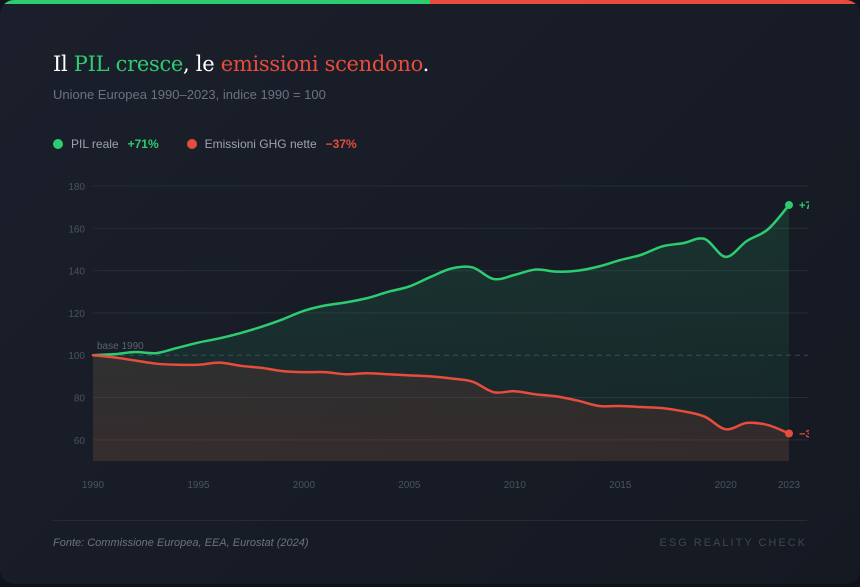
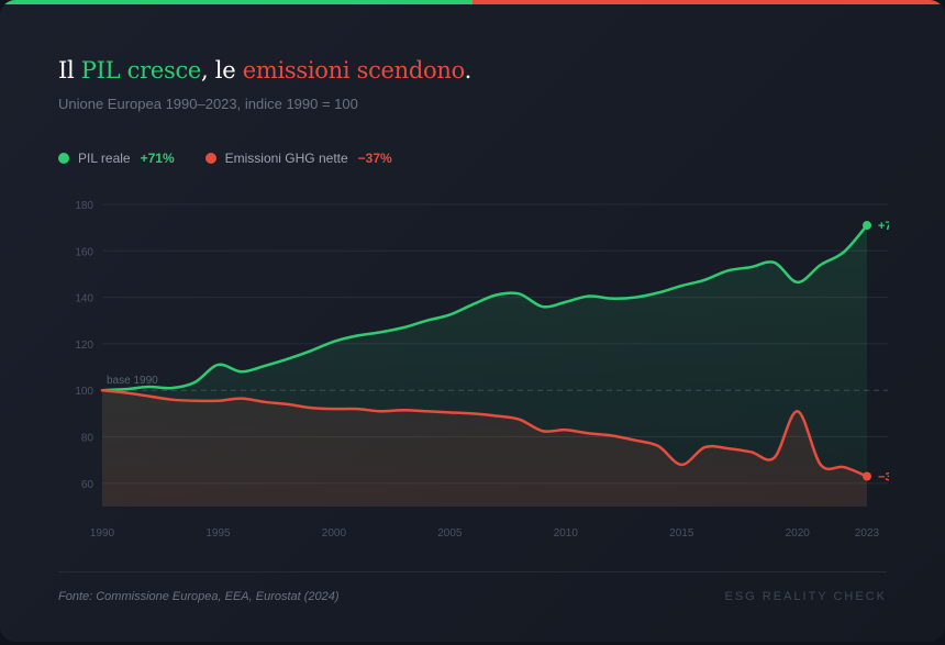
PIL reale/1995: 106 -> 111
Emissioni GHG nette/2015: 76 -> 68
Emissioni GHG nette/2020: 65 -> 91
